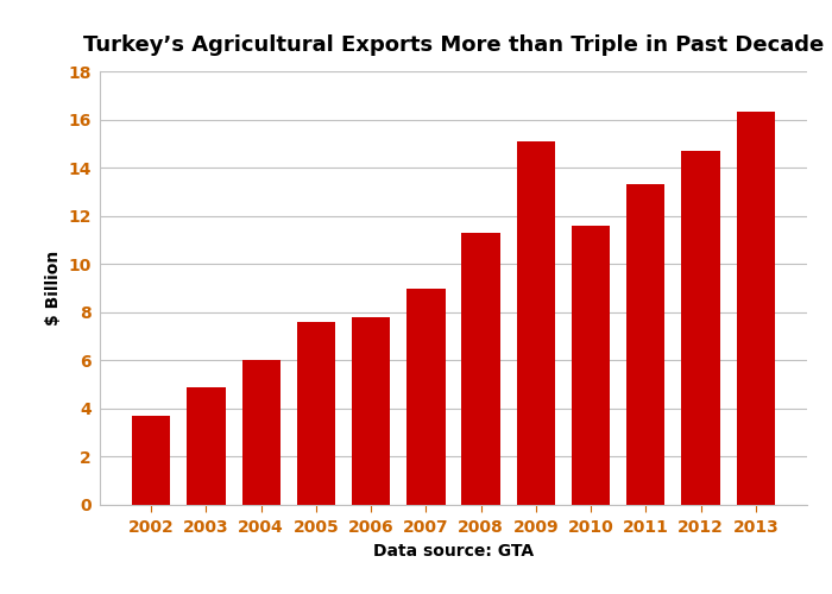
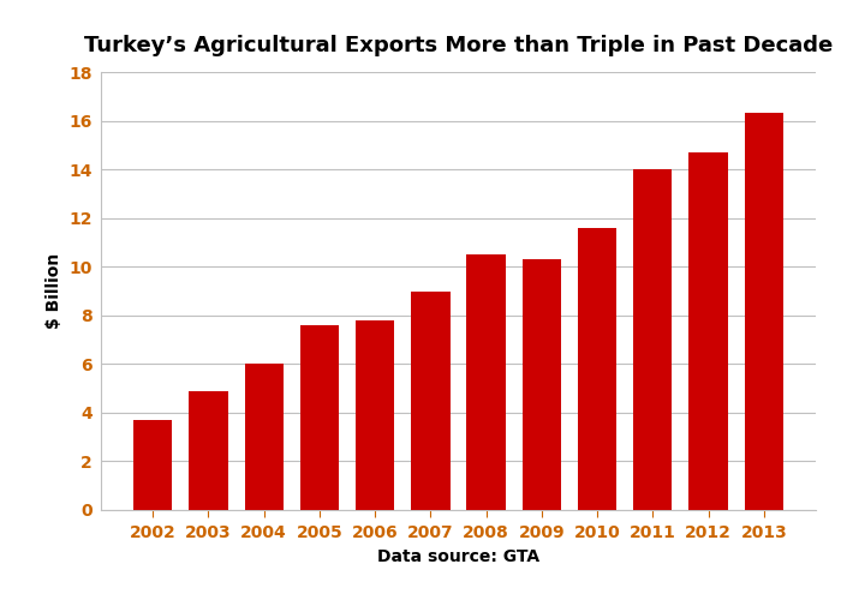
2008: 11.3 -> 10.5
2009: 15.1 -> 10.3
2011: 13.3 -> 14.0
